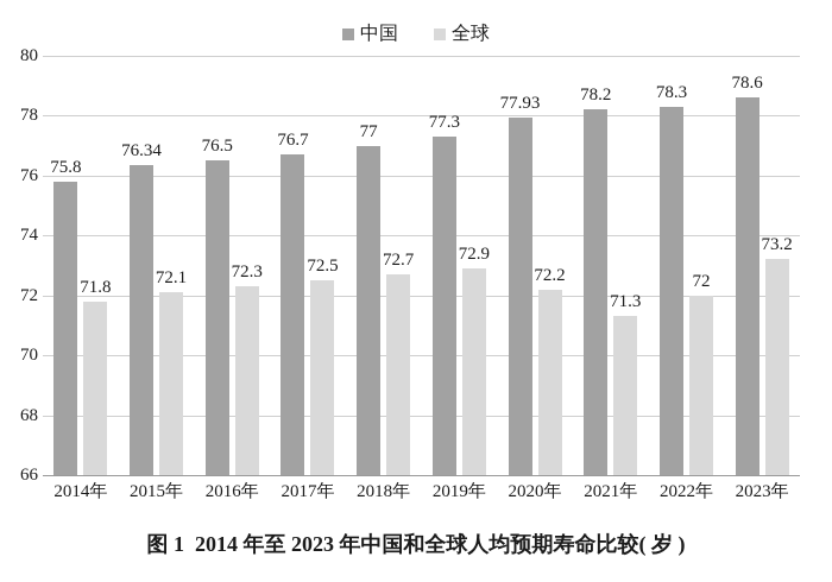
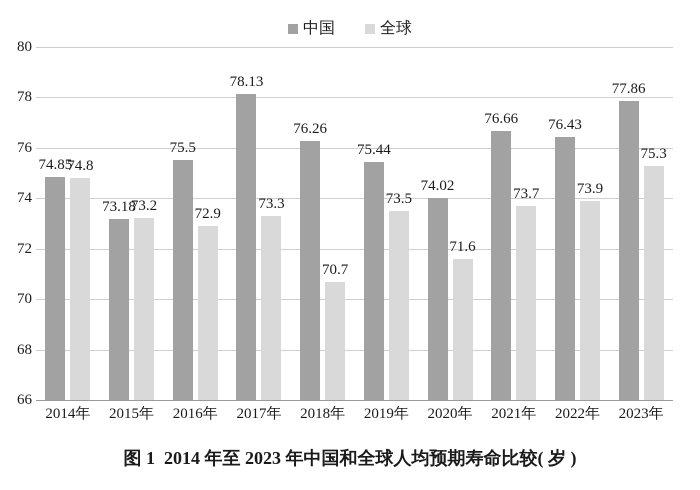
中国/2014年: 75.8 -> 74.85
全球/2014年: 71.8 -> 74.8
中国/2015年: 76.34 -> 73.18
全球/2015年: 72.1 -> 73.2
中国/2016年: 76.5 -> 75.5
全球/2016年: 72.3 -> 72.9
中国/2017年: 76.7 -> 78.13
全球/2017年: 72.5 -> 73.3
中国/2018年: 77 -> 76.26
全球/2018年: 72.7 -> 70.7
中国/2019年: 77.3 -> 75.44
全球/2019年: 72.9 -> 73.5
中国/2020年: 77.93 -> 74.02
全球/2020年: 72.2 -> 71.6
中国/2021年: 78.2 -> 76.66
全球/2021年: 71.3 -> 73.7
中国/2022年: 78.3 -> 76.43
全球/2022年: 72 -> 73.9
中国/2023年: 78.6 -> 77.86
全球/2023年: 73.2 -> 75.3
